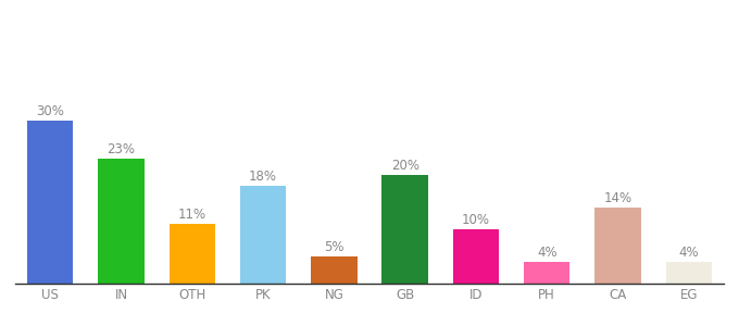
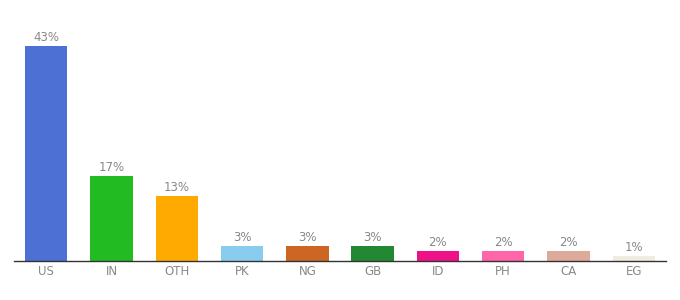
US: 30% -> 43%
IN: 23% -> 17%
OTH: 11% -> 13%
PK: 18% -> 3%
NG: 5% -> 3%
GB: 20% -> 3%
ID: 10% -> 2%
PH: 4% -> 2%
CA: 14% -> 2%
EG: 4% -> 1%
